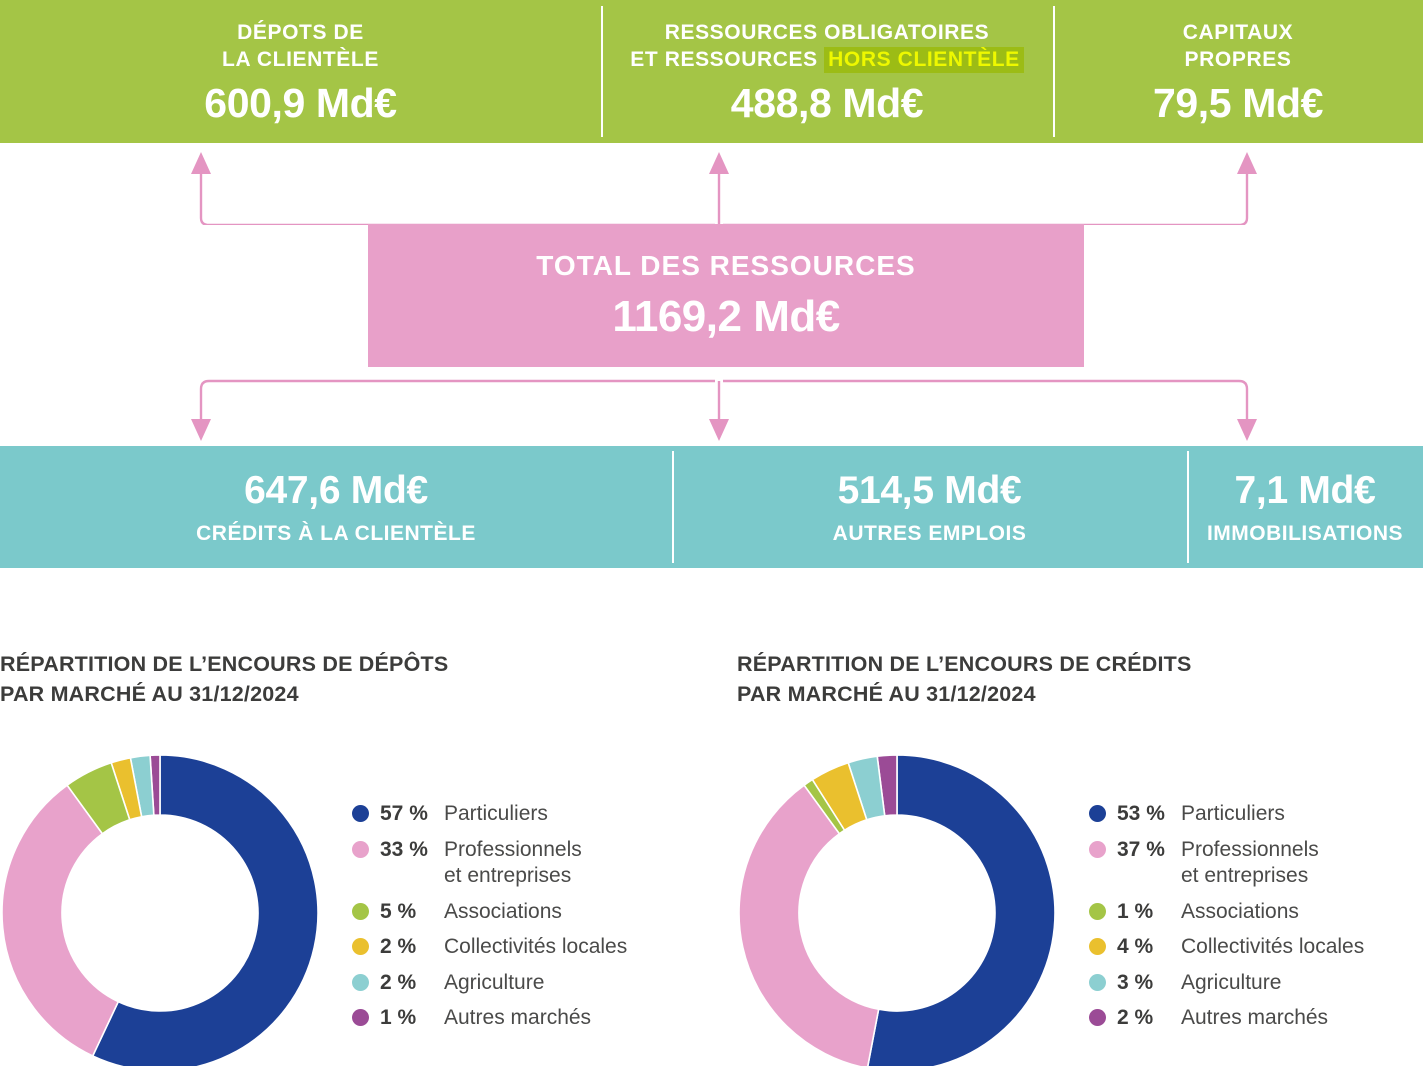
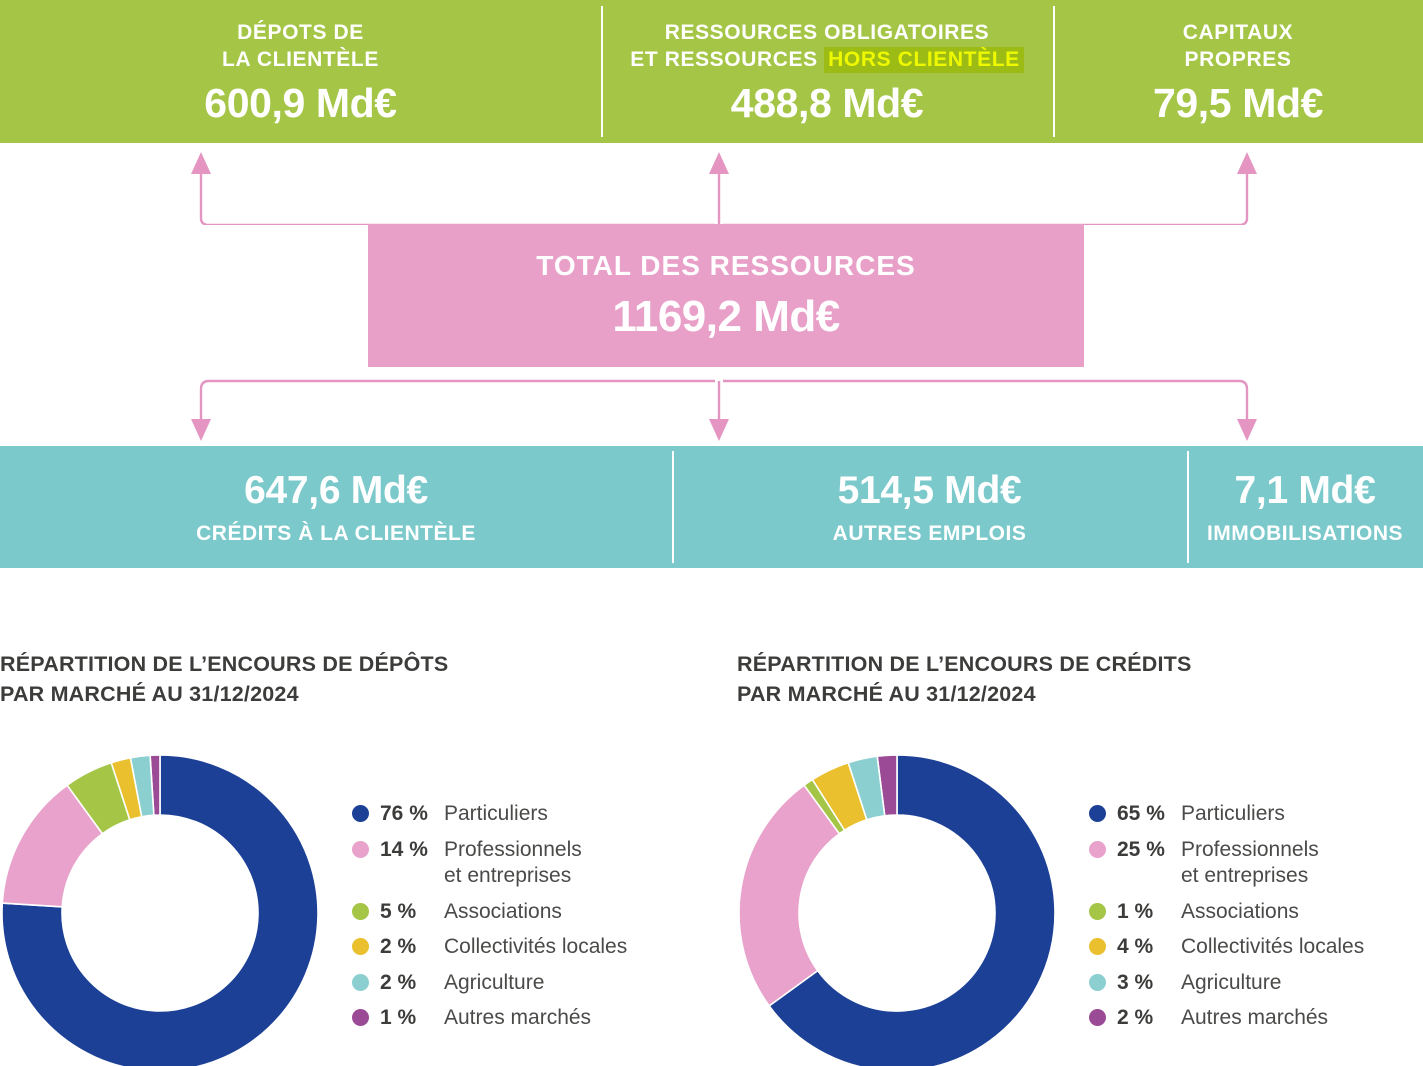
RÉPARTITION DE L’ENCOURS DE DÉPÔTS PAR MARCHÉ AU 31/12/2024/Particuliers: 57 -> 76
RÉPARTITION DE L’ENCOURS DE DÉPÔTS PAR MARCHÉ AU 31/12/2024/Professionnels et entreprises: 33 -> 14
RÉPARTITION DE L’ENCOURS DE CRÉDITS PAR MARCHÉ AU 31/12/2024/Particuliers: 53 -> 65
RÉPARTITION DE L’ENCOURS DE CRÉDITS PAR MARCHÉ AU 31/12/2024/Professionnels et entreprises: 37 -> 25
